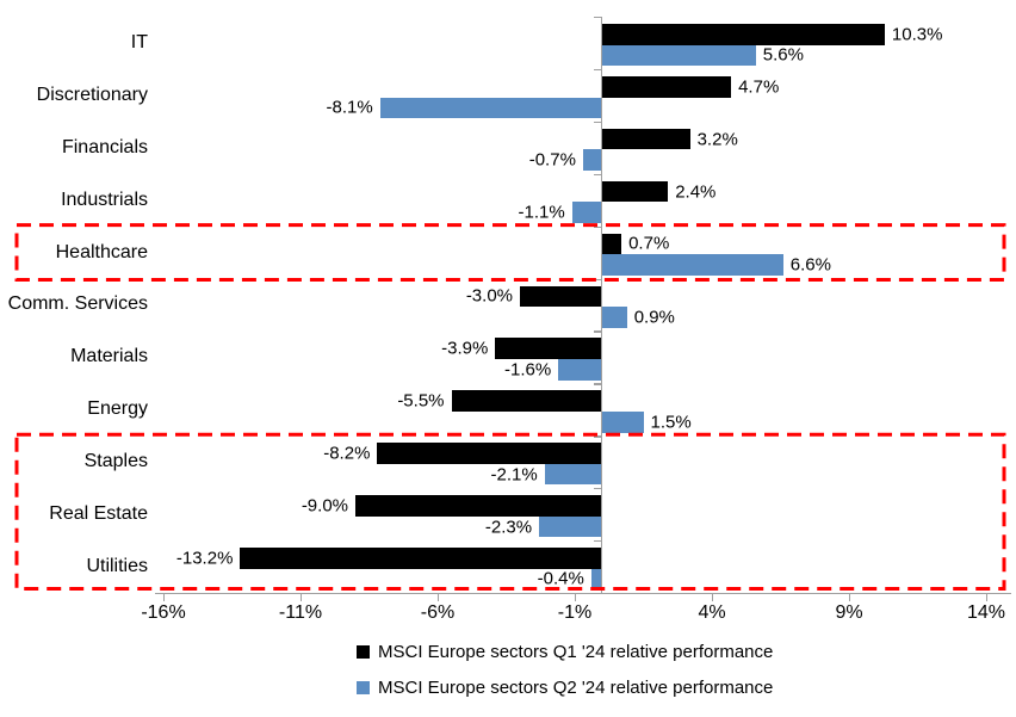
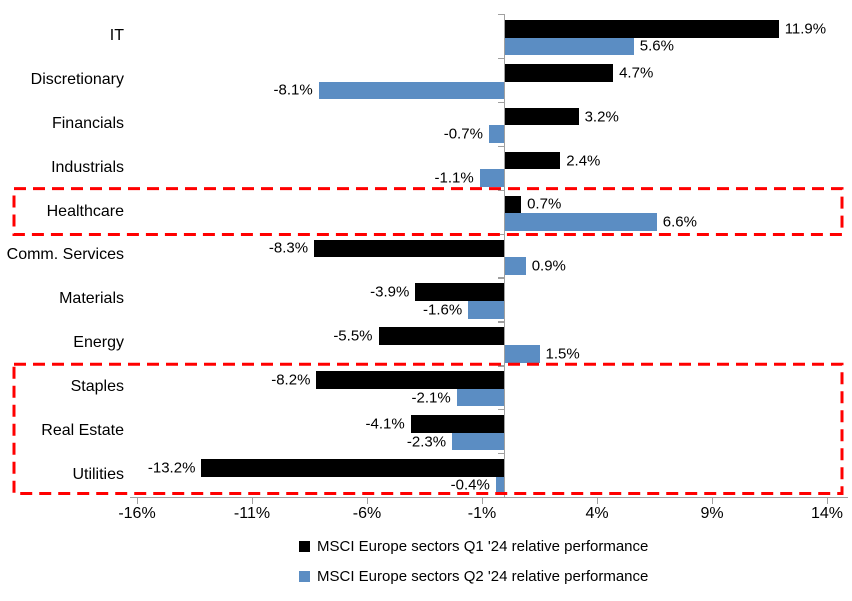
MSCI Europe sectors Q1 '24 relative performance/IT: 10.3% -> 11.9%
MSCI Europe sectors Q1 '24 relative performance/Comm. Services: -3.0% -> -8.3%
MSCI Europe sectors Q1 '24 relative performance/Real Estate: -9.0% -> -4.1%
